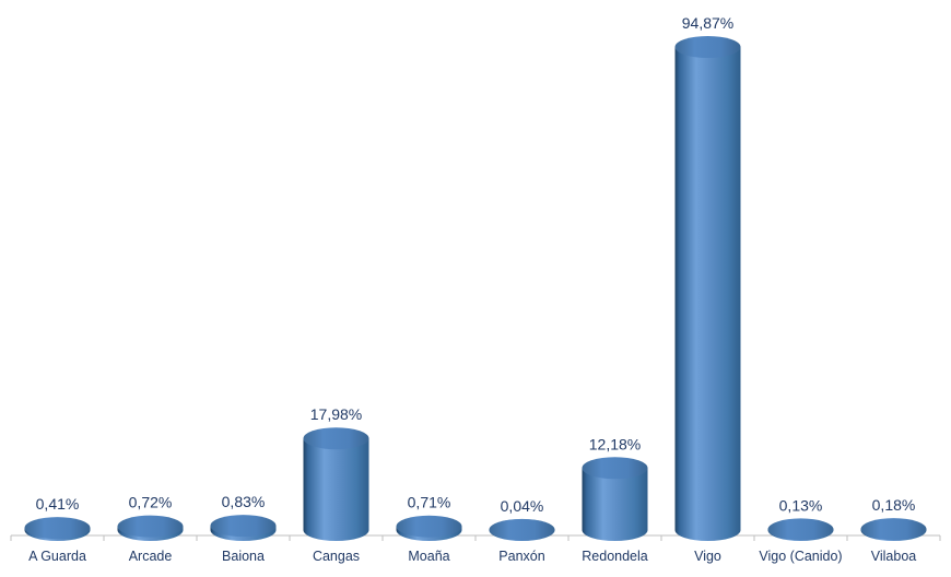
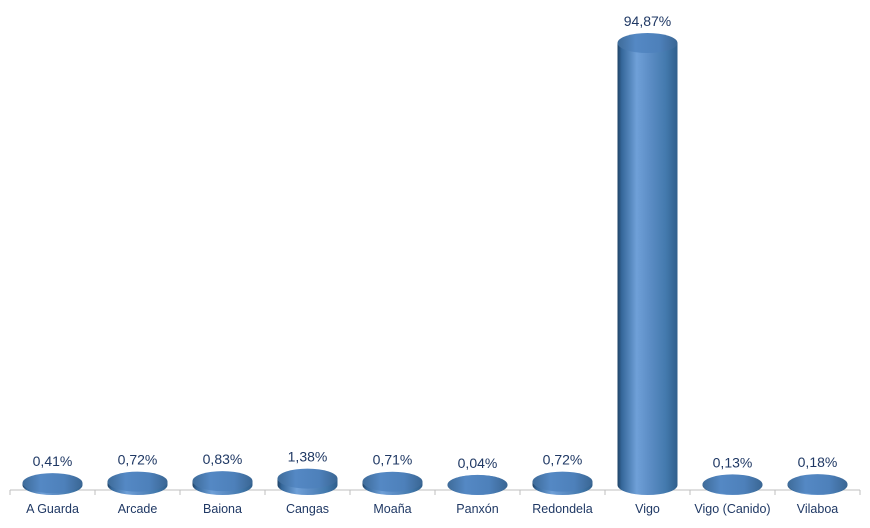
Cangas: 17,98% -> 1,38%
Redondela: 12,18% -> 0,72%
